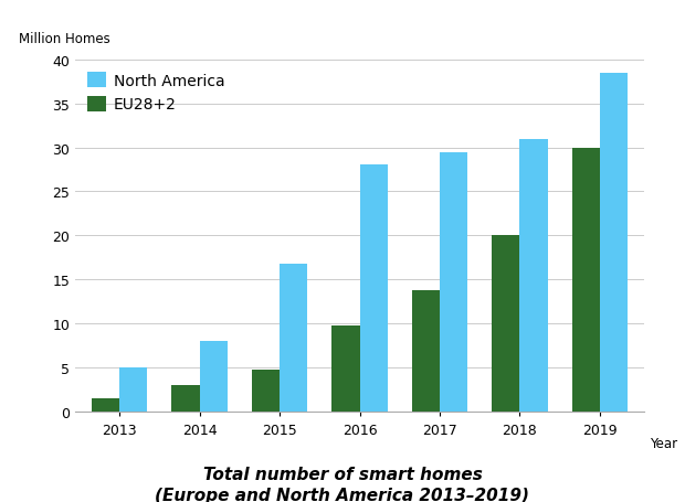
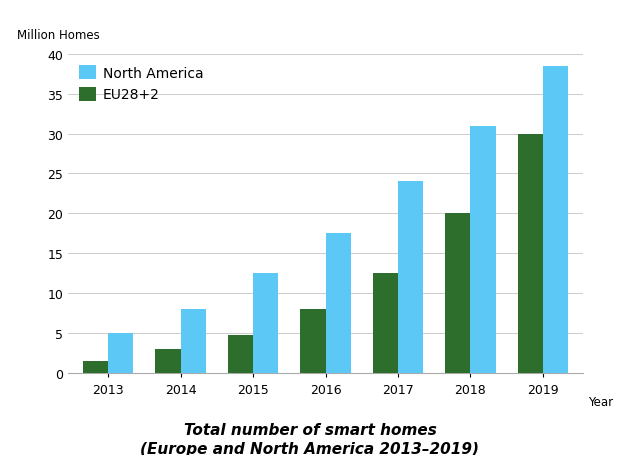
North America/2015: 16.8 -> 12.5
EU28+2/2016: 9.8 -> 8.0
North America/2016: 28.0 -> 17.5
EU28+2/2017: 13.8 -> 12.5
North America/2017: 29.4 -> 24.0
